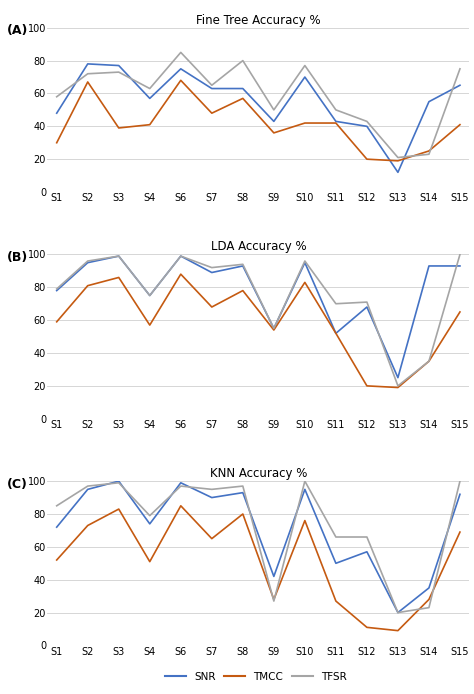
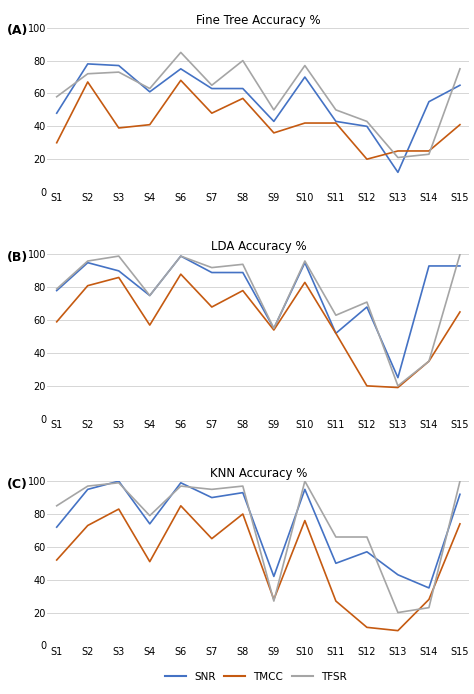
Fine Tree Accuracy %/SNR/S4: 57 -> 61
Fine Tree Accuracy %/TMCC/S13: 19 -> 25
LDA Accuracy %/SNR/S3: 99 -> 90
LDA Accuracy %/SNR/S8: 93 -> 89
LDA Accuracy %/TFSR/S11: 70 -> 63
KNN Accuracy %/SNR/S13: 20 -> 43
KNN Accuracy %/TMCC/S15: 69 -> 74
